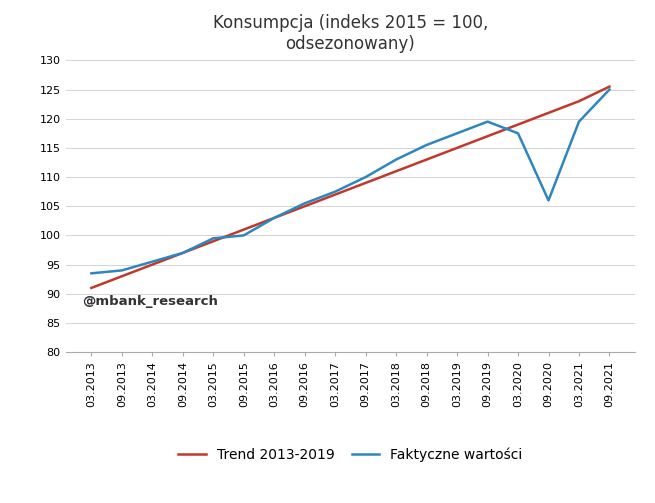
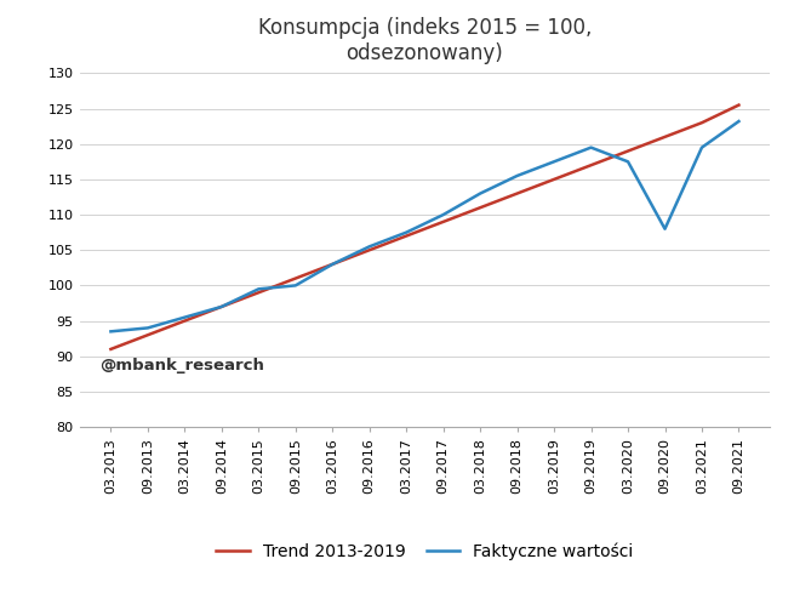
Faktyczne wartości/09.2020: 106.0 -> 108.0
Faktyczne wartości/09.2021: 125.0 -> 123.2
